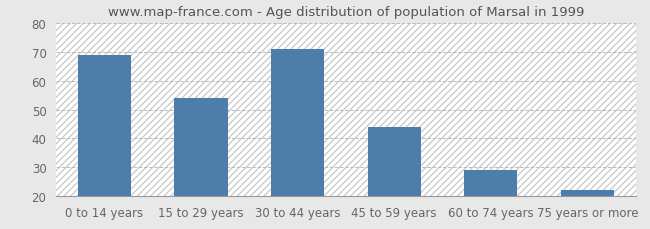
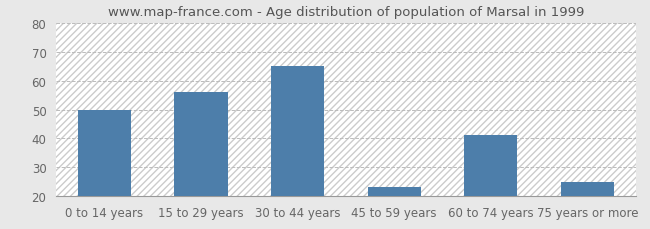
0 to 14 years: 69 -> 50
15 to 29 years: 54 -> 56
30 to 44 years: 71 -> 65
45 to 59 years: 44 -> 23
60 to 74 years: 29 -> 41
75 years or more: 22 -> 25
